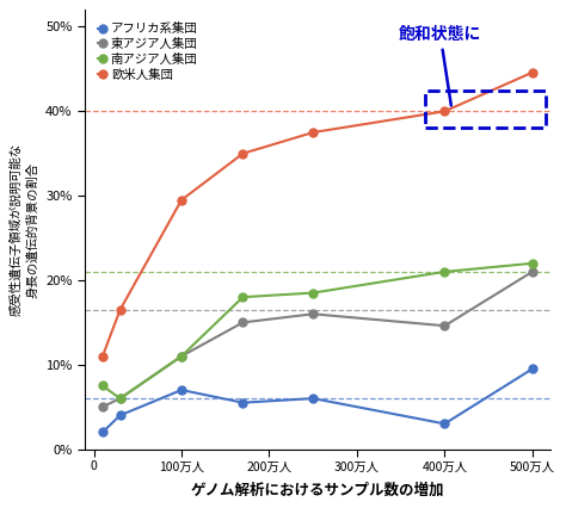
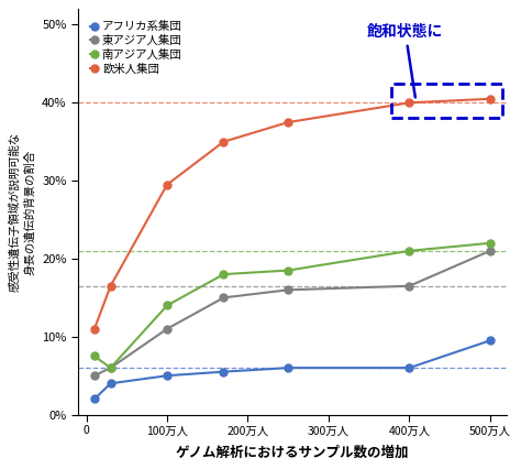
アフリカ系集団/100万人: 7.0% -> 5.0%
南アジア人集団/100万人: 11.0% -> 14.0%
アフリカ系集団/400万人: 3.0% -> 6.0%
東アジア人集団/400万人: 14.6% -> 16.5%
欧米人集団/500万人: 44.6% -> 40.5%
